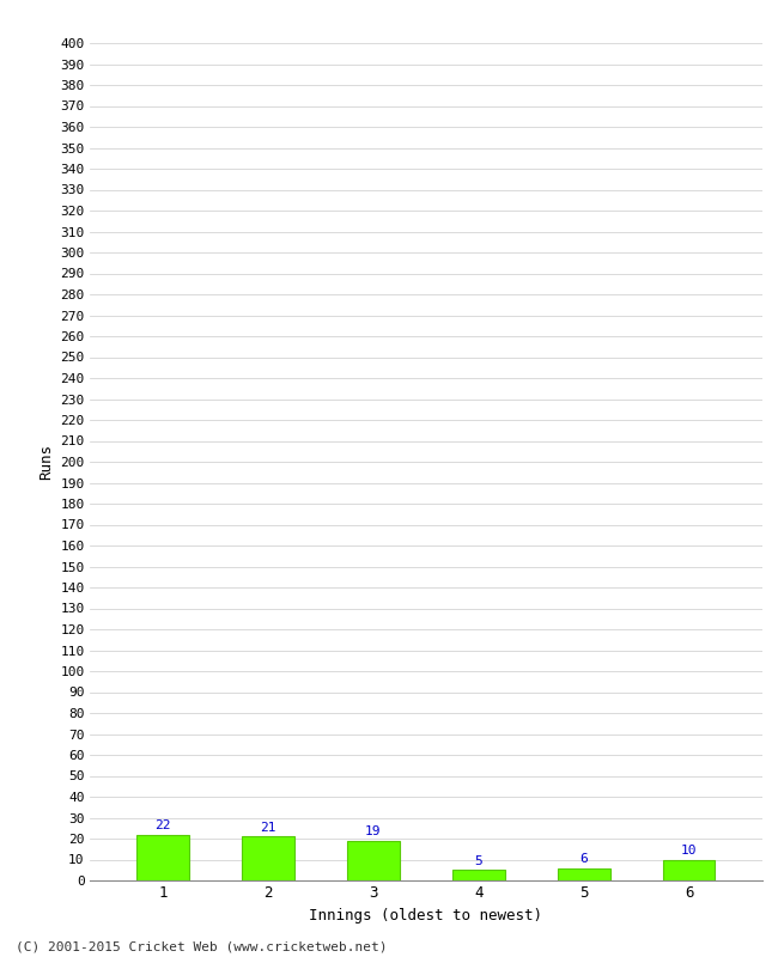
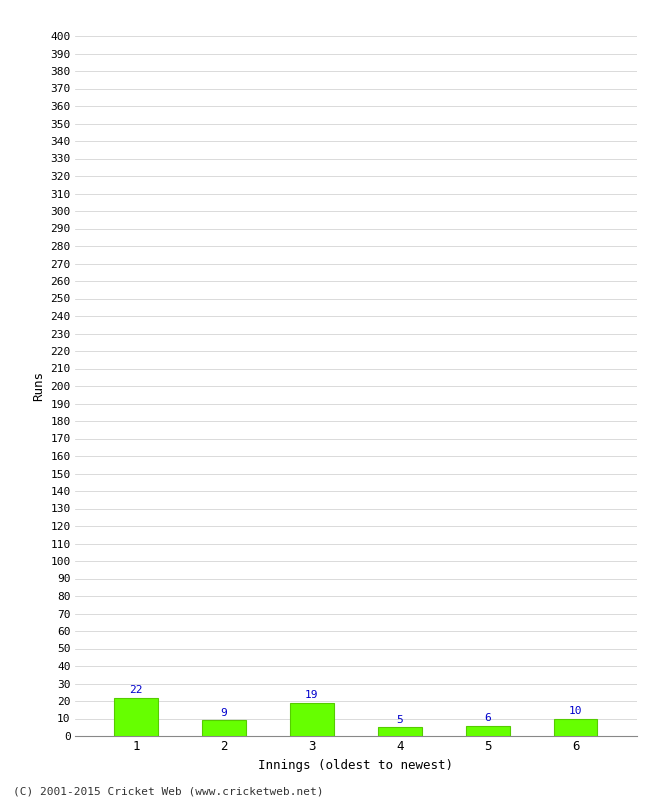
2: 21 -> 9
